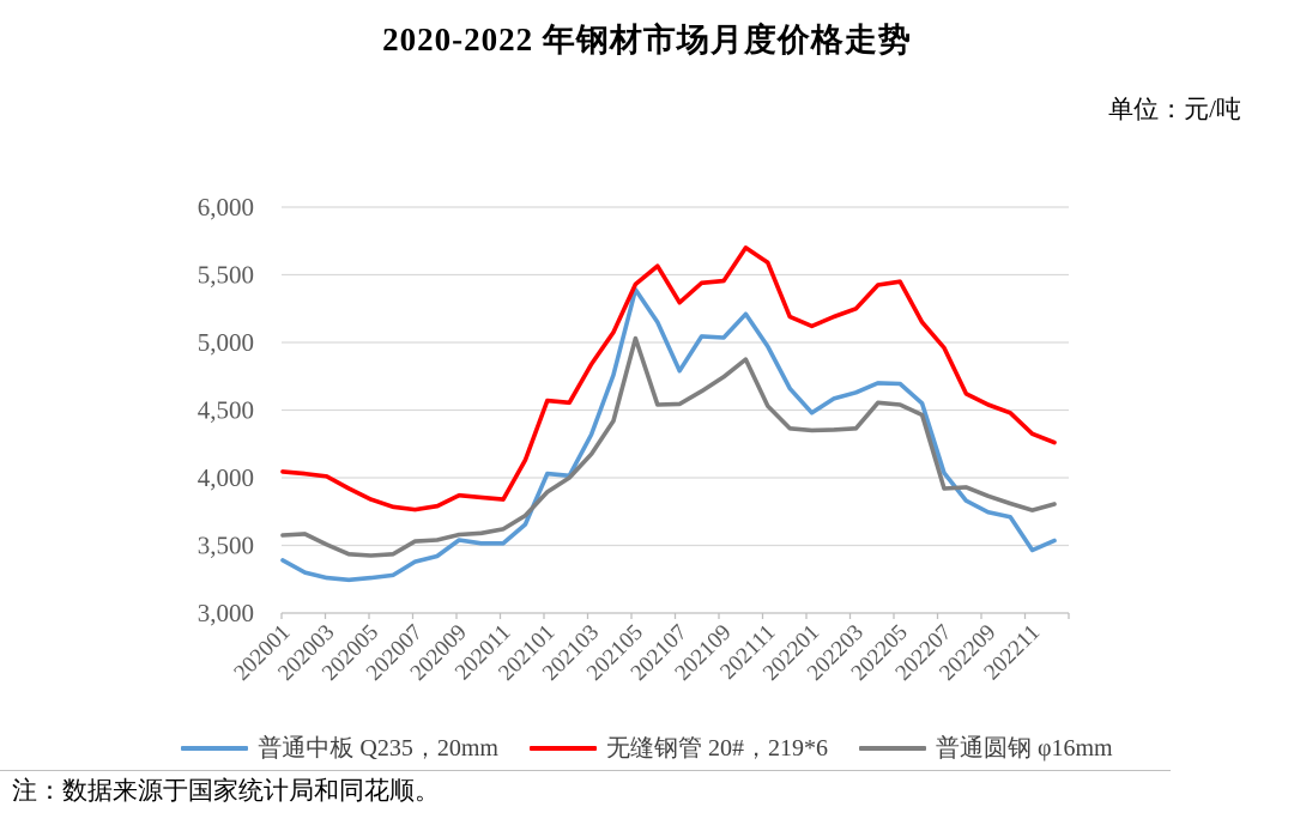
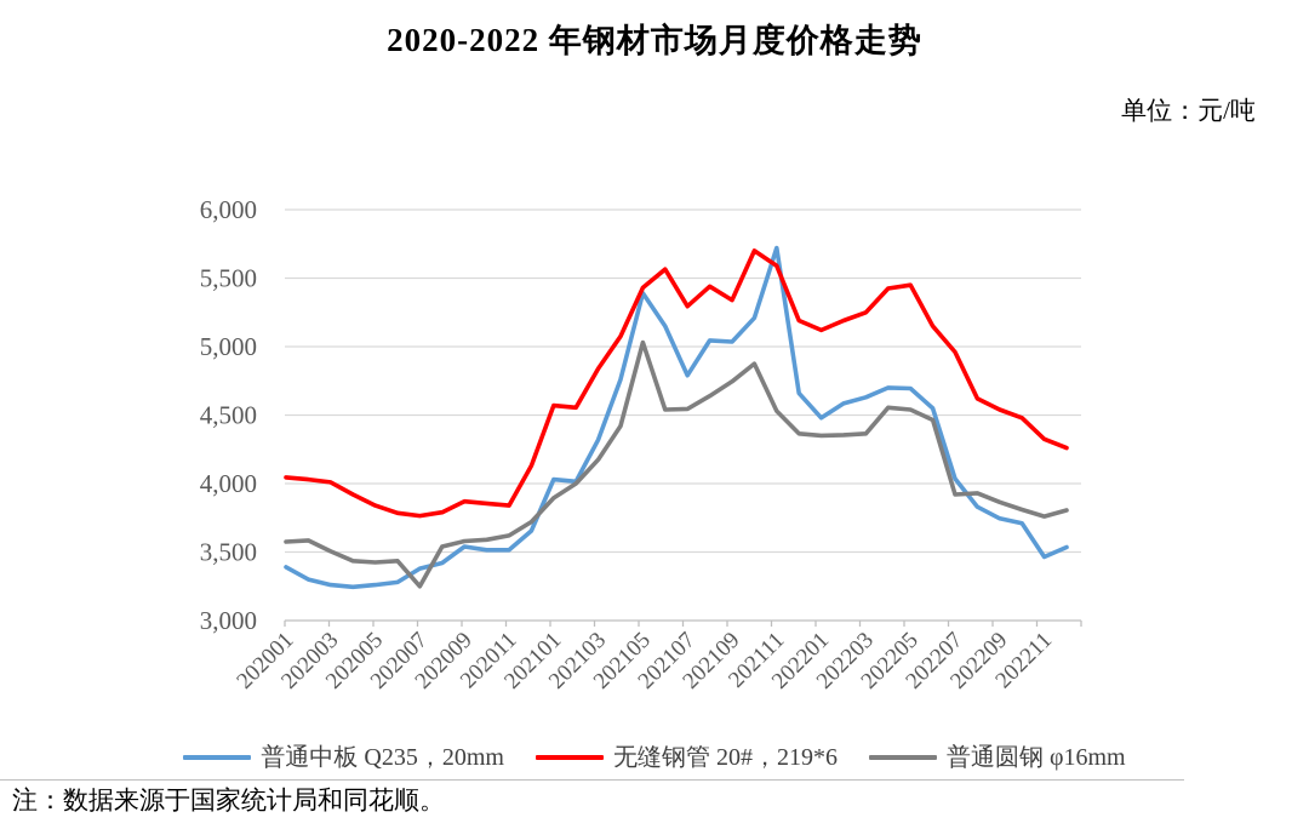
普通圆钢 φ16mm/202007: 3530 -> 3250
无缝钢管 20#，219*6/202109: 5460 -> 5340
普通中板 Q235，20mm/202111: 4970 -> 5720
